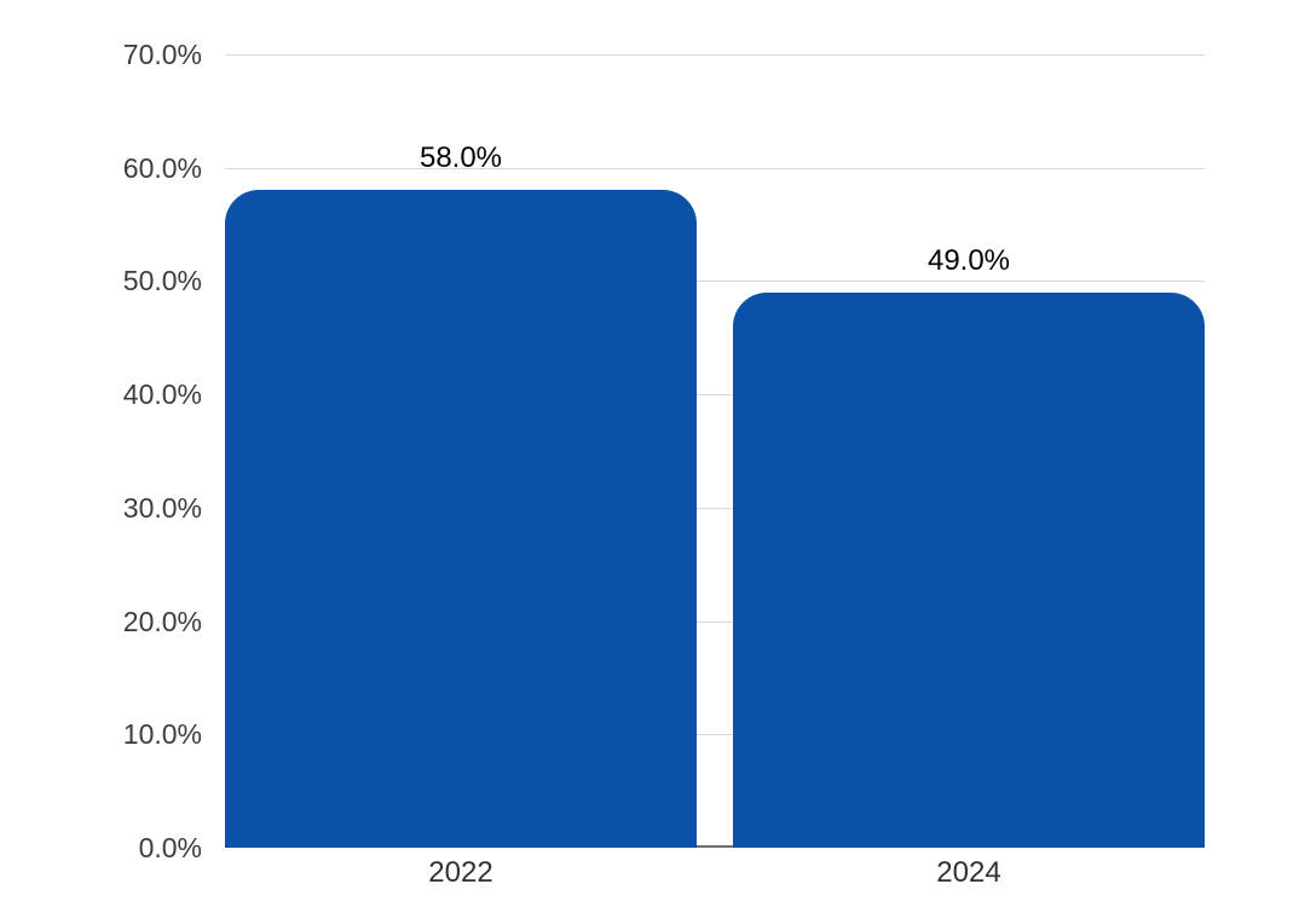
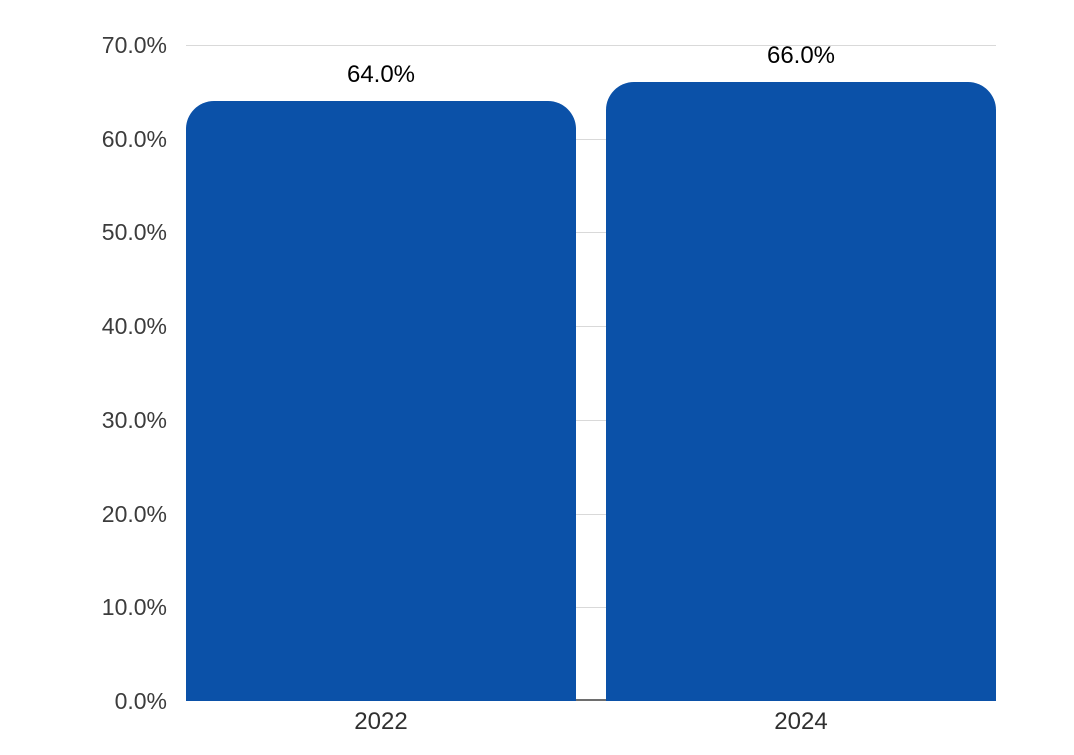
2022: 58.0% -> 64.0%
2024: 49.0% -> 66.0%
